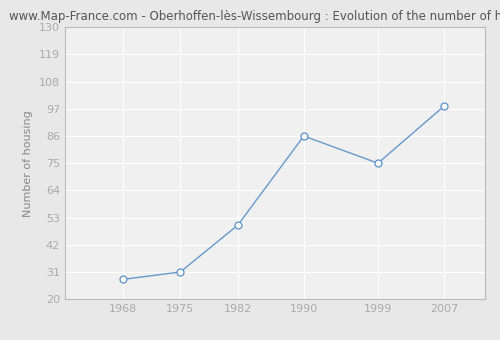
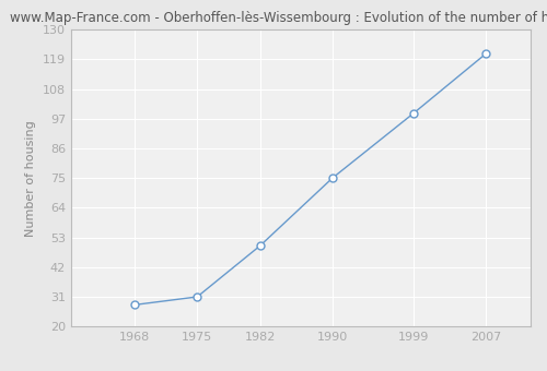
1990: 86 -> 75
1999: 75 -> 99
2007: 98 -> 121
